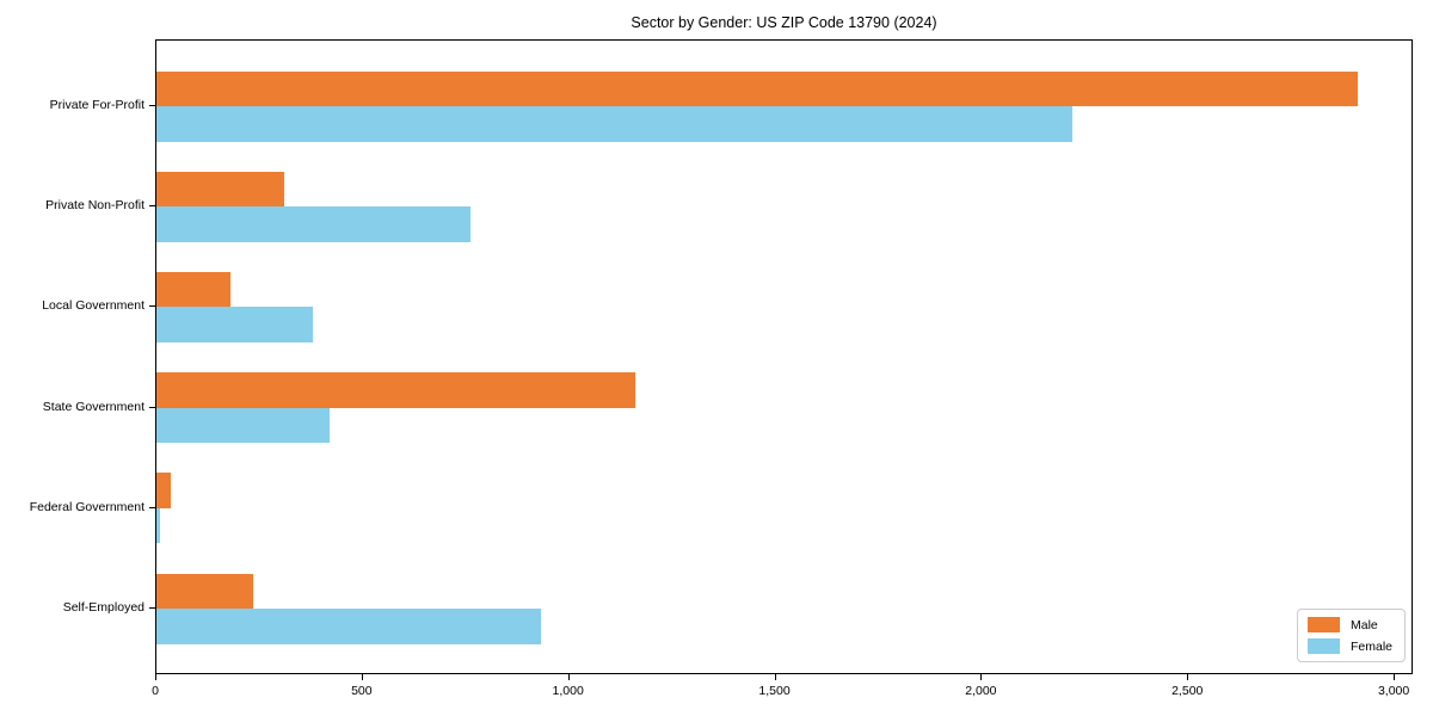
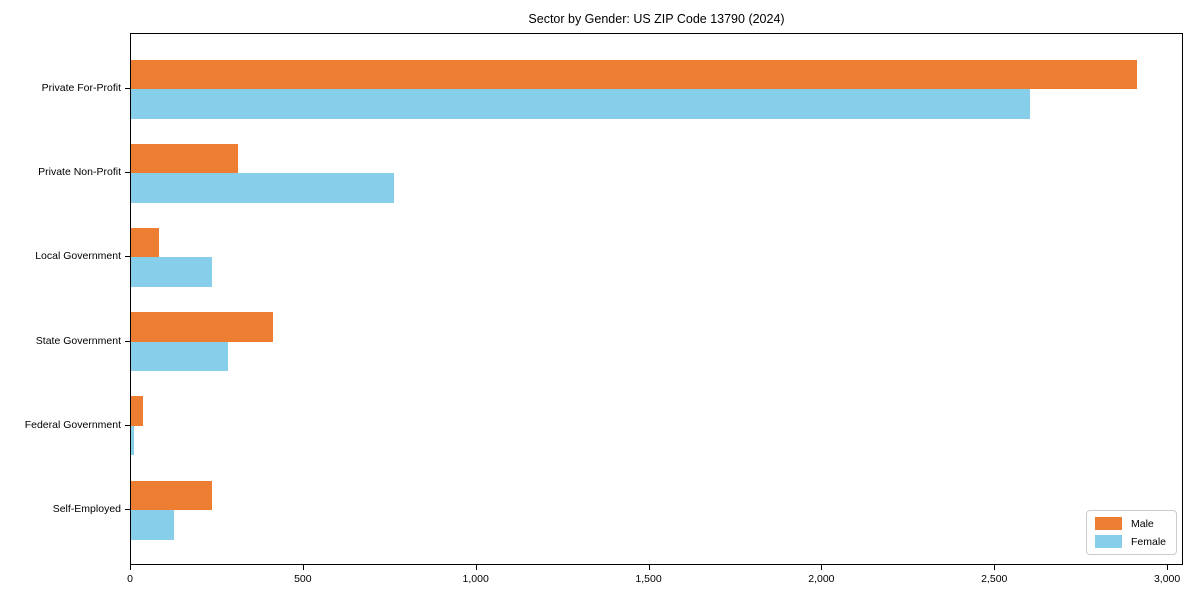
Female/Private For-Profit: 2220 -> 2600
Male/Local Government: 180 -> 80
Female/Local Government: 380 -> 240
Male/State Government: 1160 -> 410
Female/State Government: 420 -> 280
Female/Self-Employed: 930 -> 120
